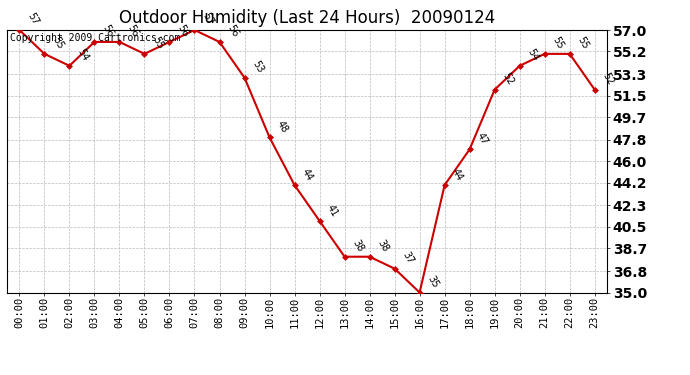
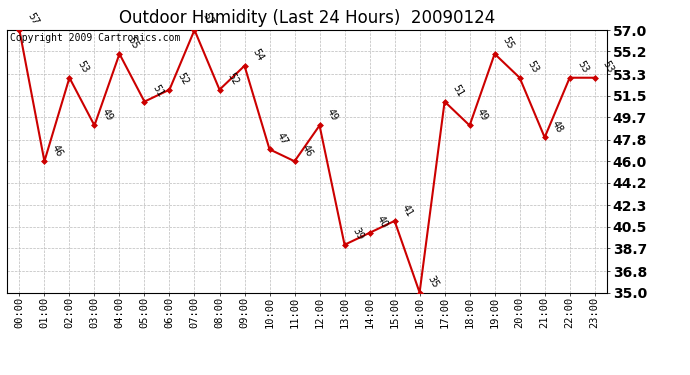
01:00: 55 -> 46
02:00: 54 -> 53
03:00: 56 -> 49
04:00: 56 -> 55
05:00: 55 -> 51
06:00: 56 -> 52
08:00: 56 -> 52
09:00: 53 -> 54
10:00: 48 -> 47
11:00: 44 -> 46
12:00: 41 -> 49
13:00: 38 -> 39
14:00: 38 -> 40
15:00: 37 -> 41
17:00: 44 -> 51
18:00: 47 -> 49
19:00: 52 -> 55
20:00: 54 -> 53
21:00: 55 -> 48
22:00: 55 -> 53
23:00: 52 -> 53
